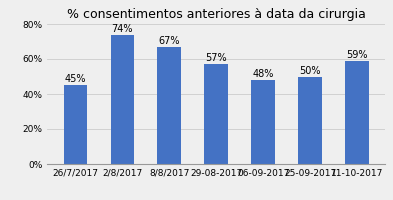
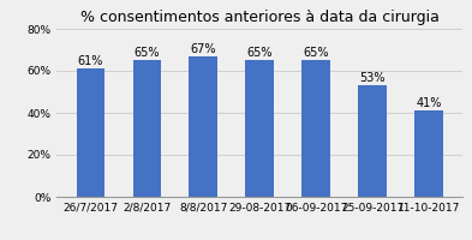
26/7/2017: 45% -> 61%
2/8/2017: 74% -> 65%
29-08-2017: 57% -> 65%
06-09-2017: 48% -> 65%
25-09-2017: 50% -> 53%
11-10-2017: 59% -> 41%
